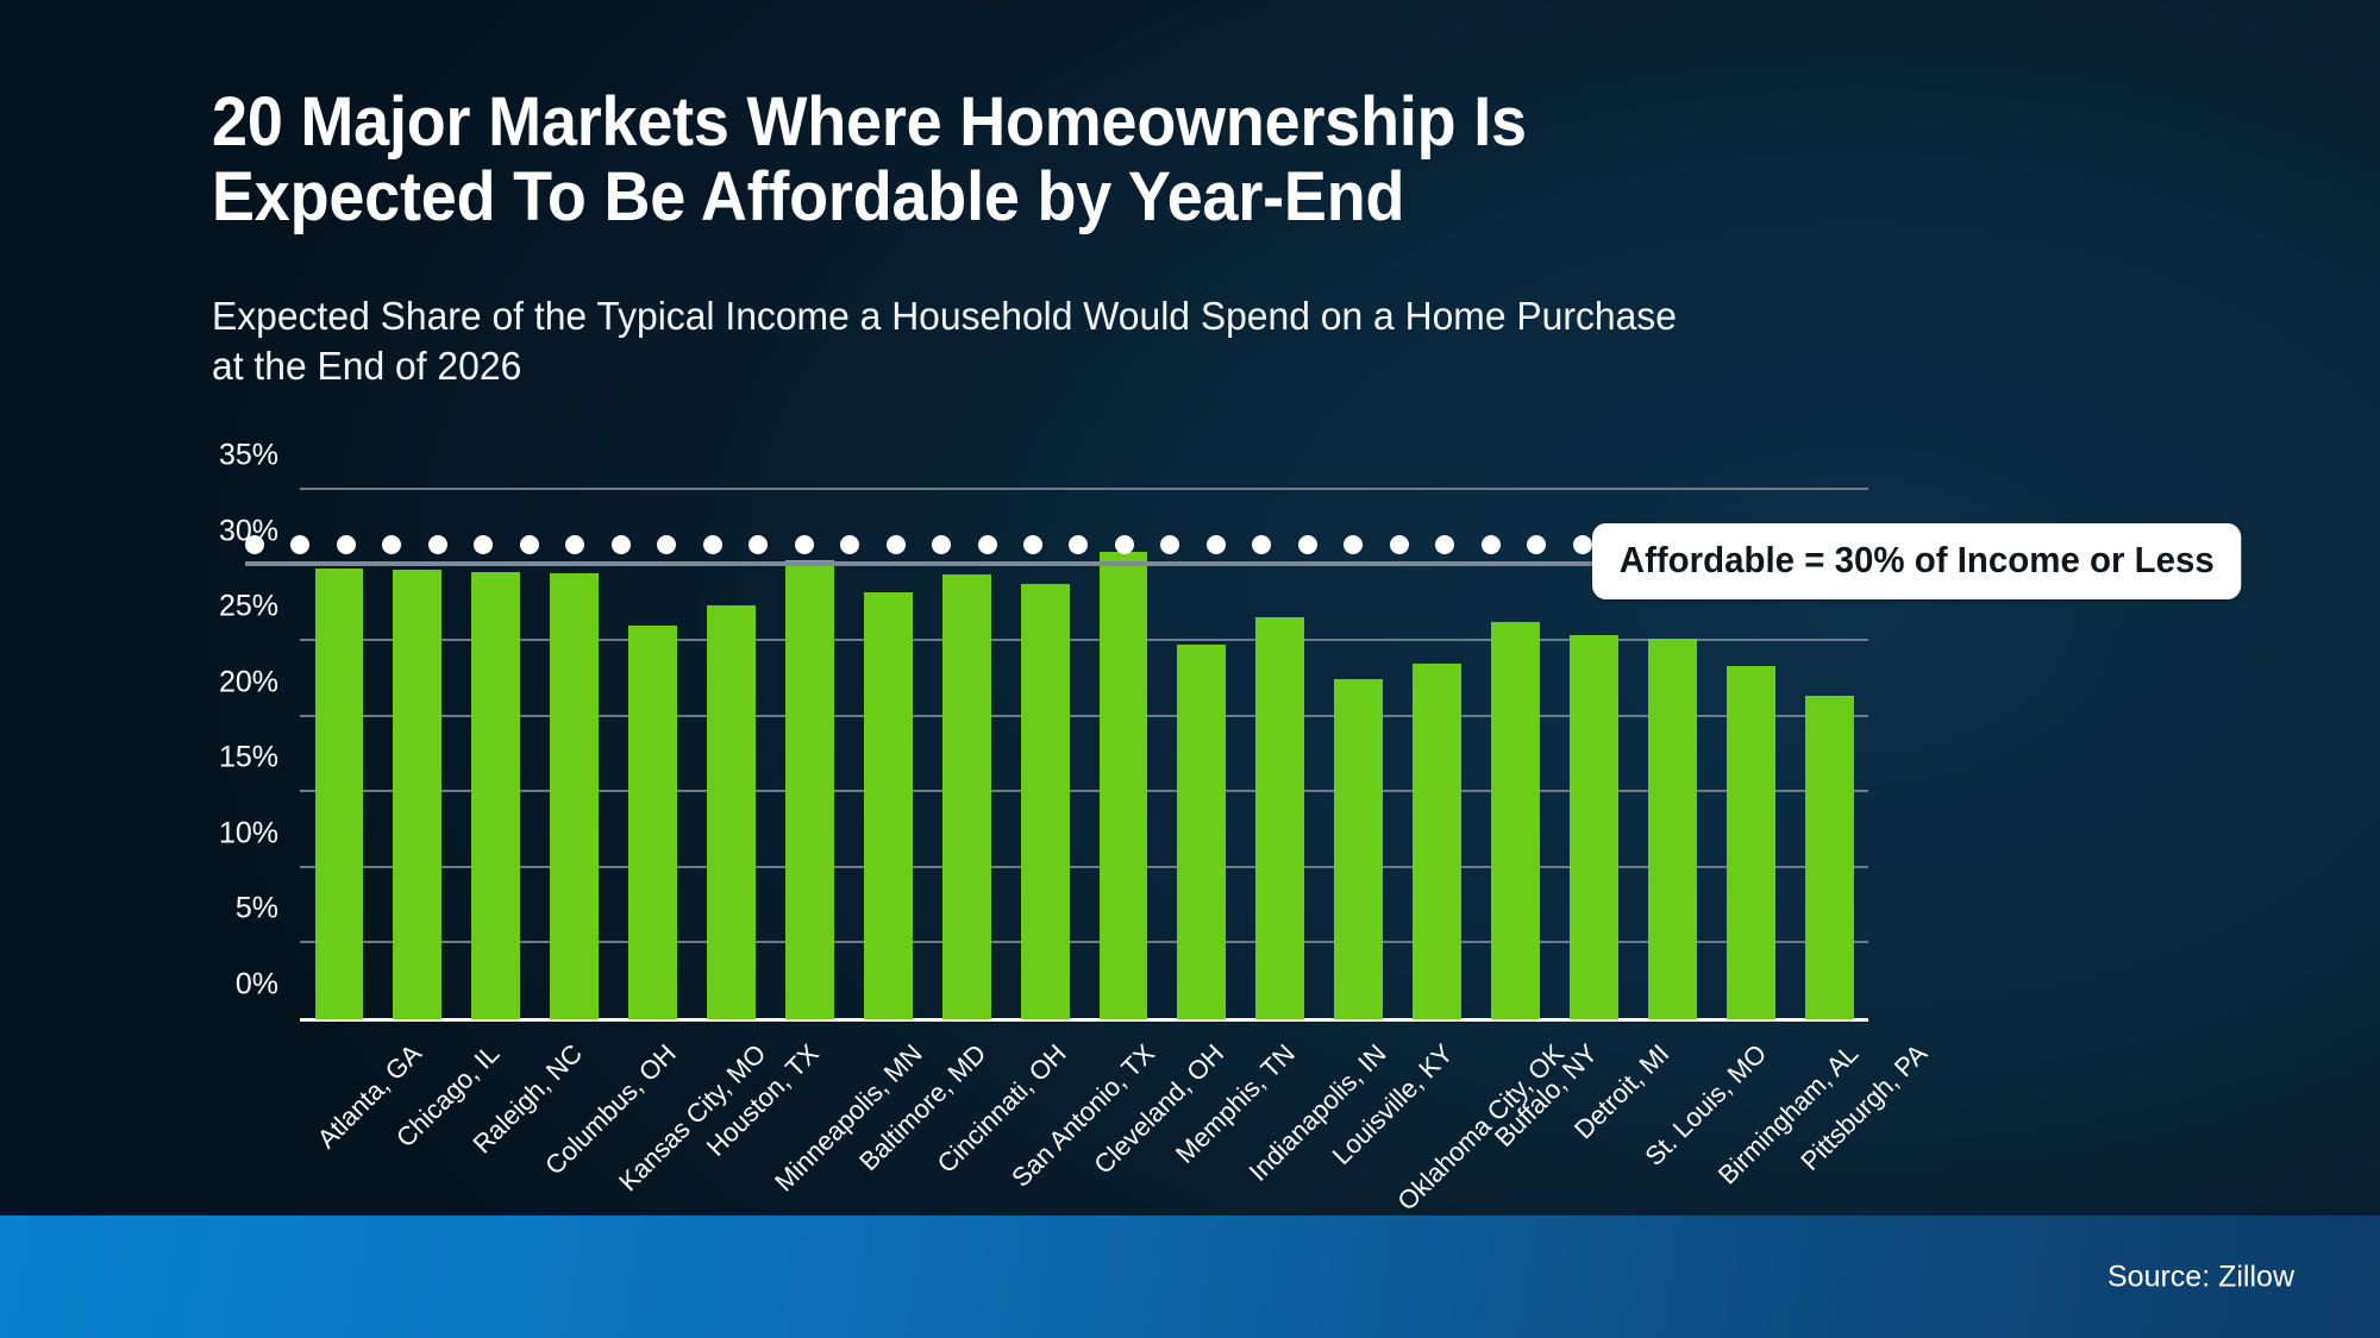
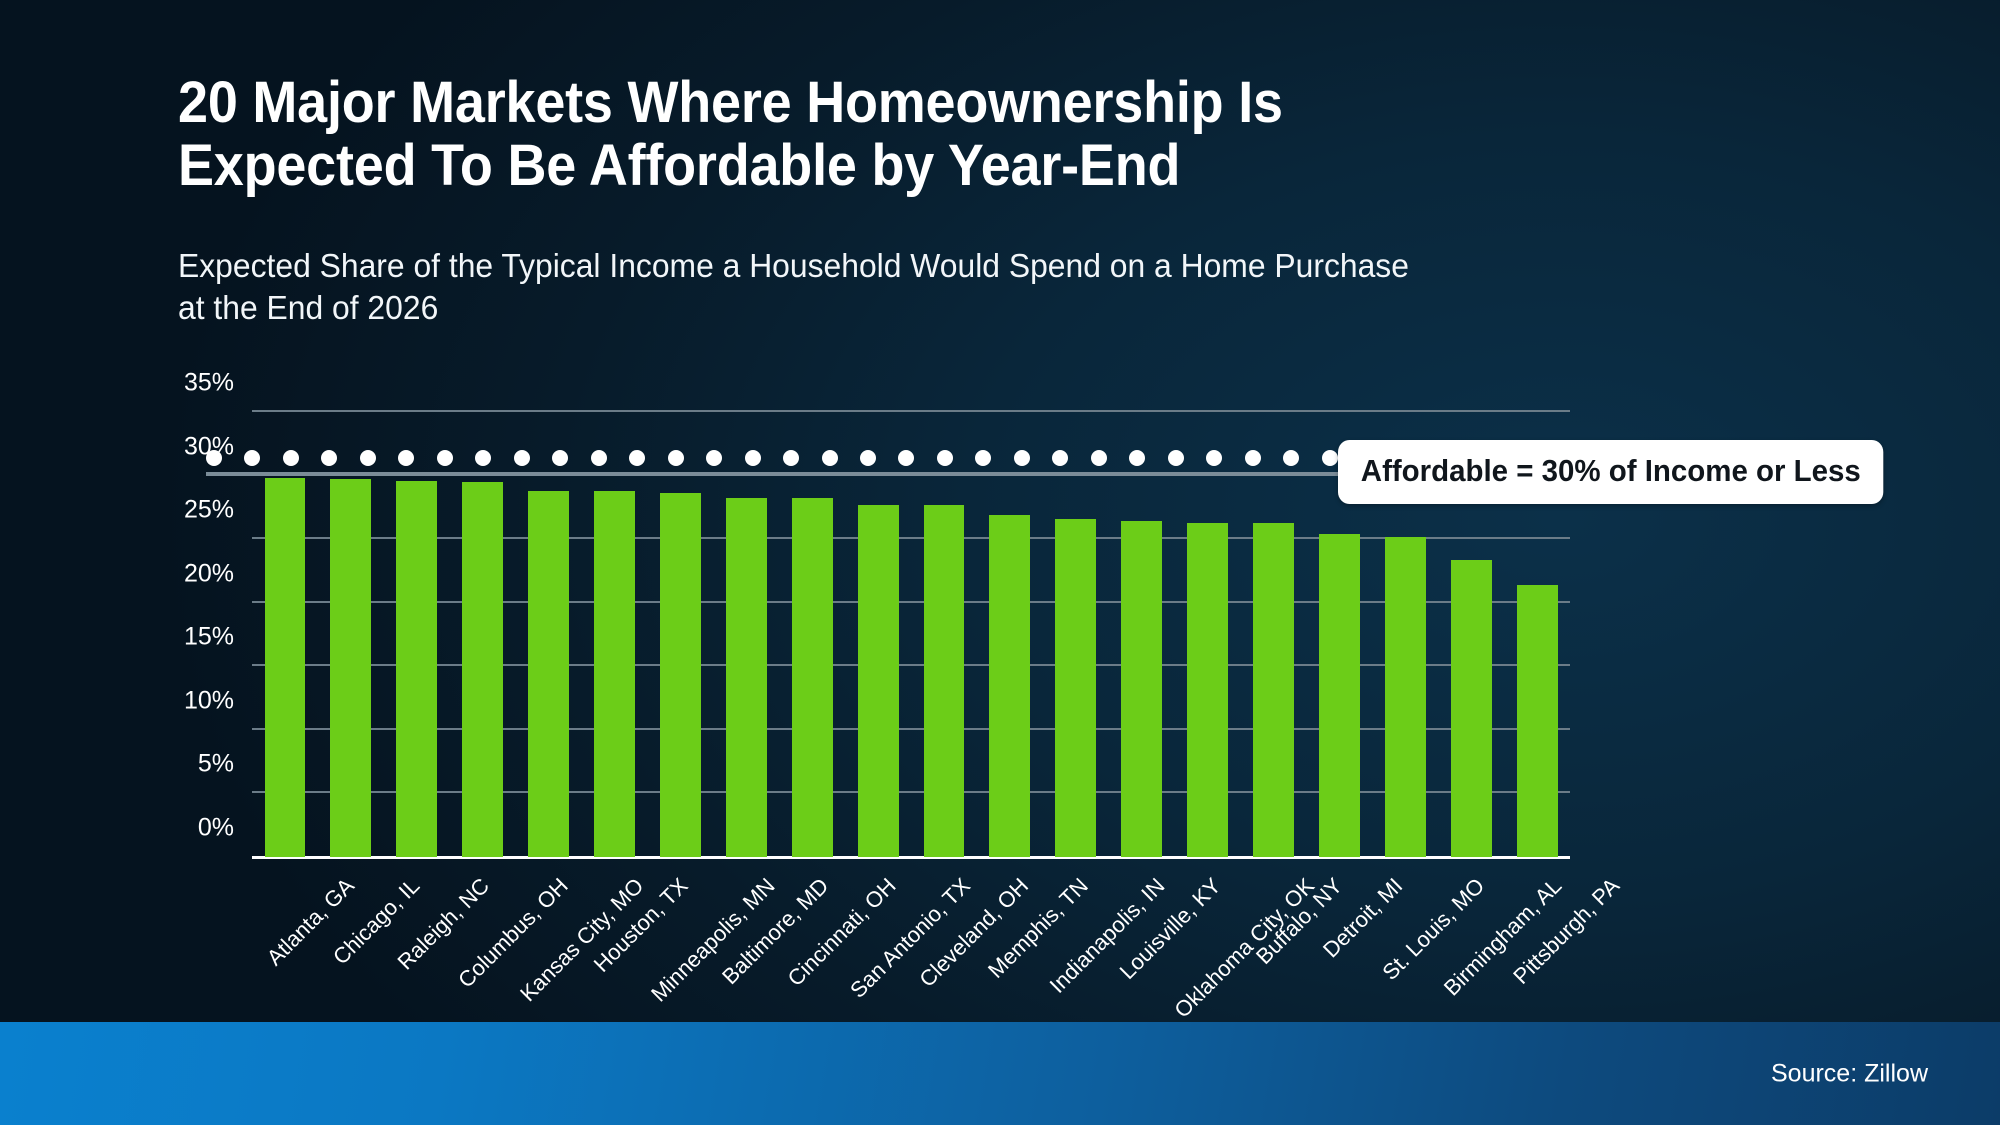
Kansas City, MO: 26.0% -> 28.8%
Houston, TX: 27.4% -> 28.8%
Minneapolis, MN: 30.4% -> 28.6%
Cincinnati, OH: 29.4% -> 28.2%
San Antonio, TX: 28.8% -> 27.7%
Cleveland, OH: 30.9% -> 27.7%
Memphis, TN: 24.8% -> 26.9%
Louisville, KY: 22.5% -> 26.4%
Oklahoma City, OK: 23.5% -> 26.3%
